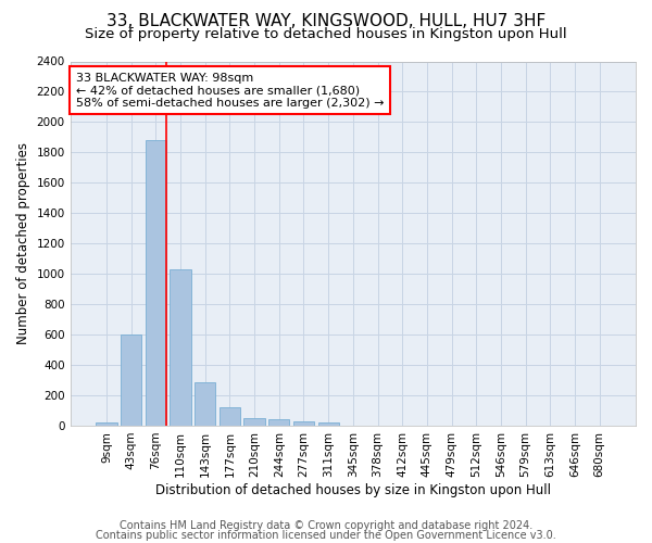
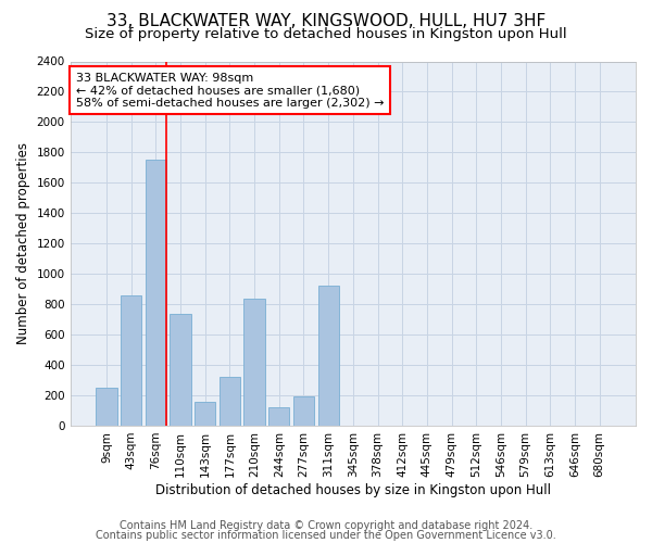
9sqm: 20 -> 250
43sqm: 600 -> 860
76sqm: 1880 -> 1750
110sqm: 1030 -> 740
143sqm: 280 -> 160
177sqm: 120 -> 320
210sqm: 50 -> 840
244sqm: 40 -> 120
277sqm: 30 -> 190
311sqm: 20 -> 920
